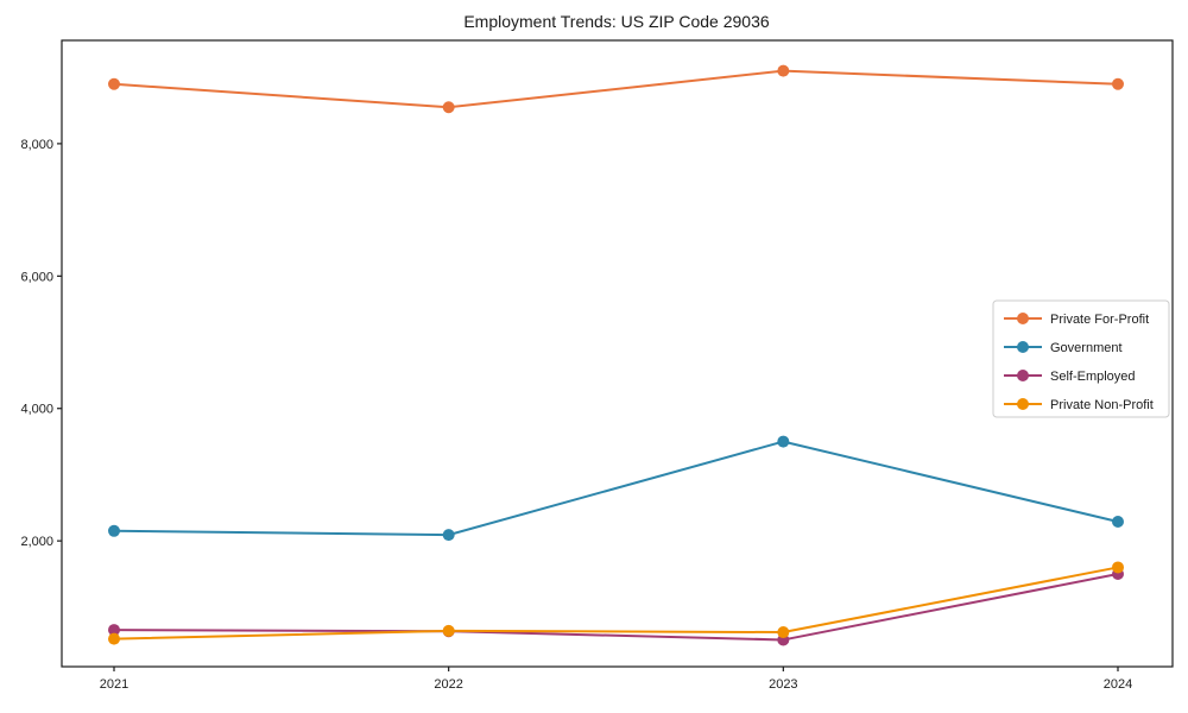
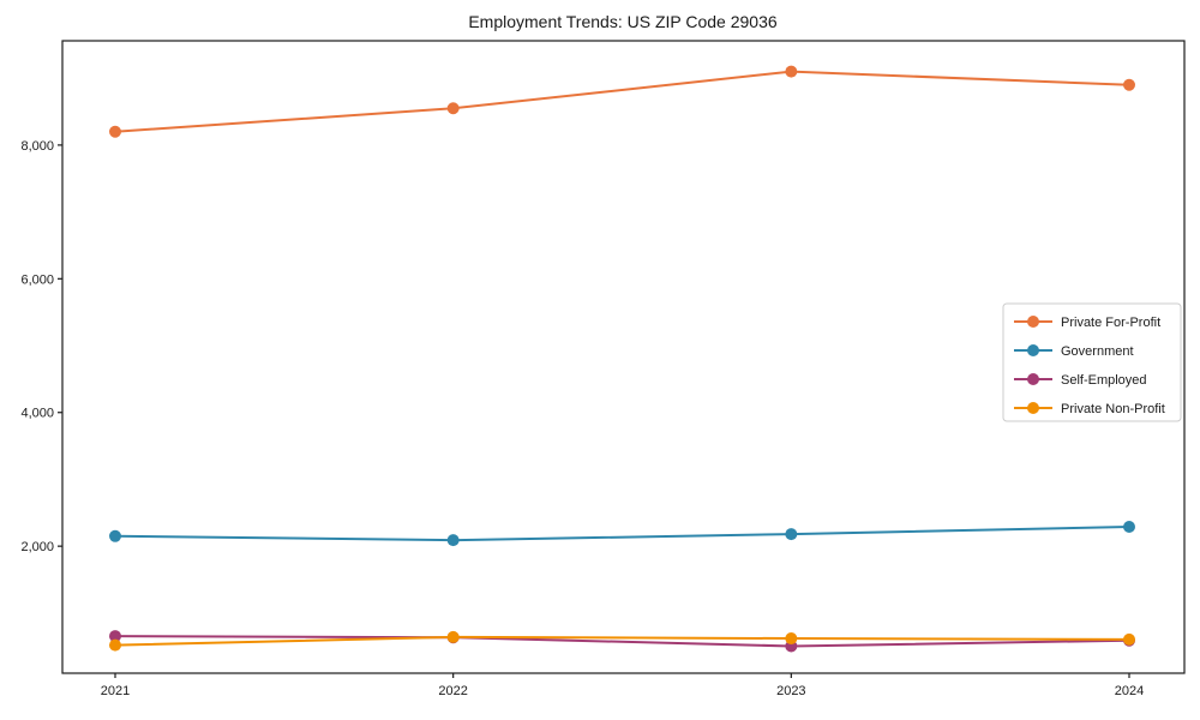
Private For-Profit/2021: 8900 -> 8200
Government/2023: 3500 -> 2200
Self-Employed/2024: 1500 -> 600
Private Non-Profit/2024: 1600 -> 600
